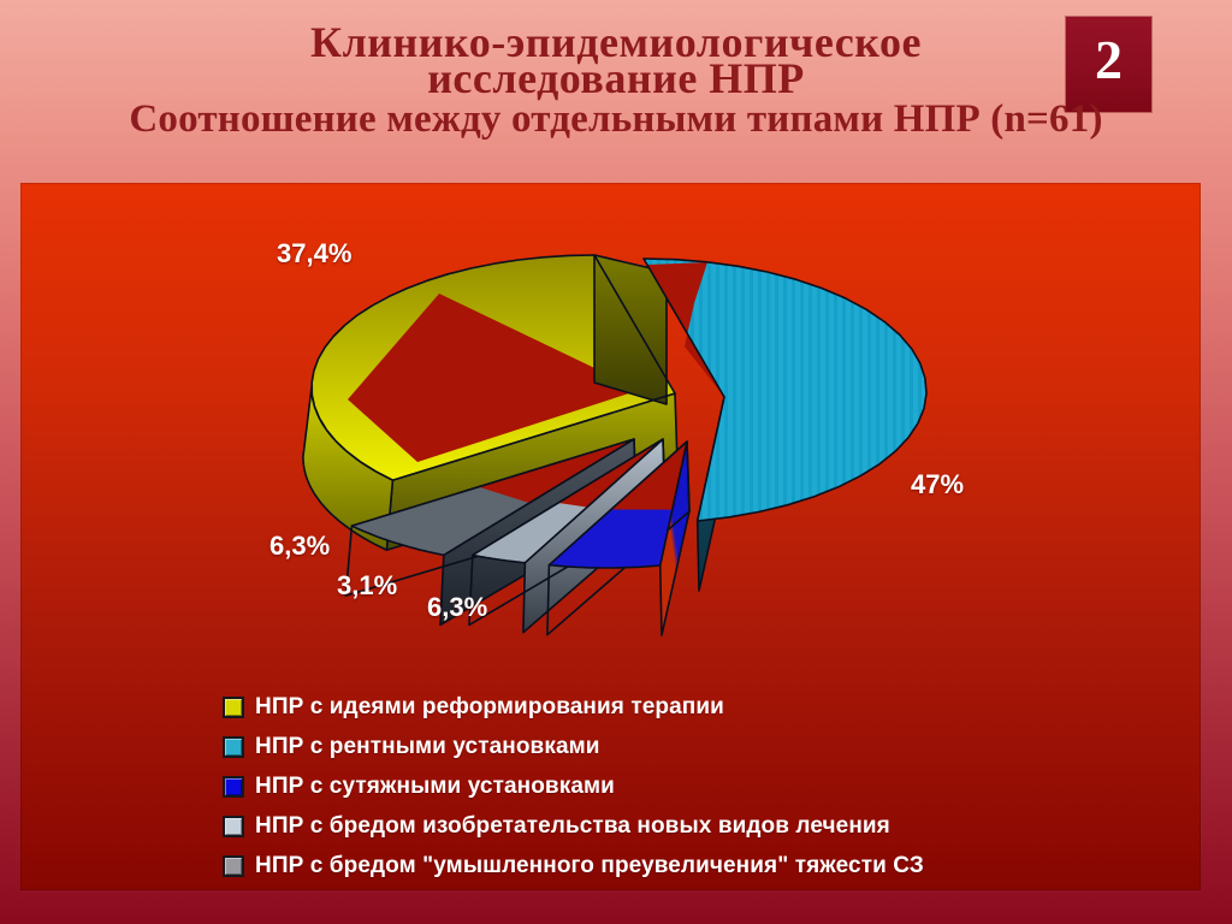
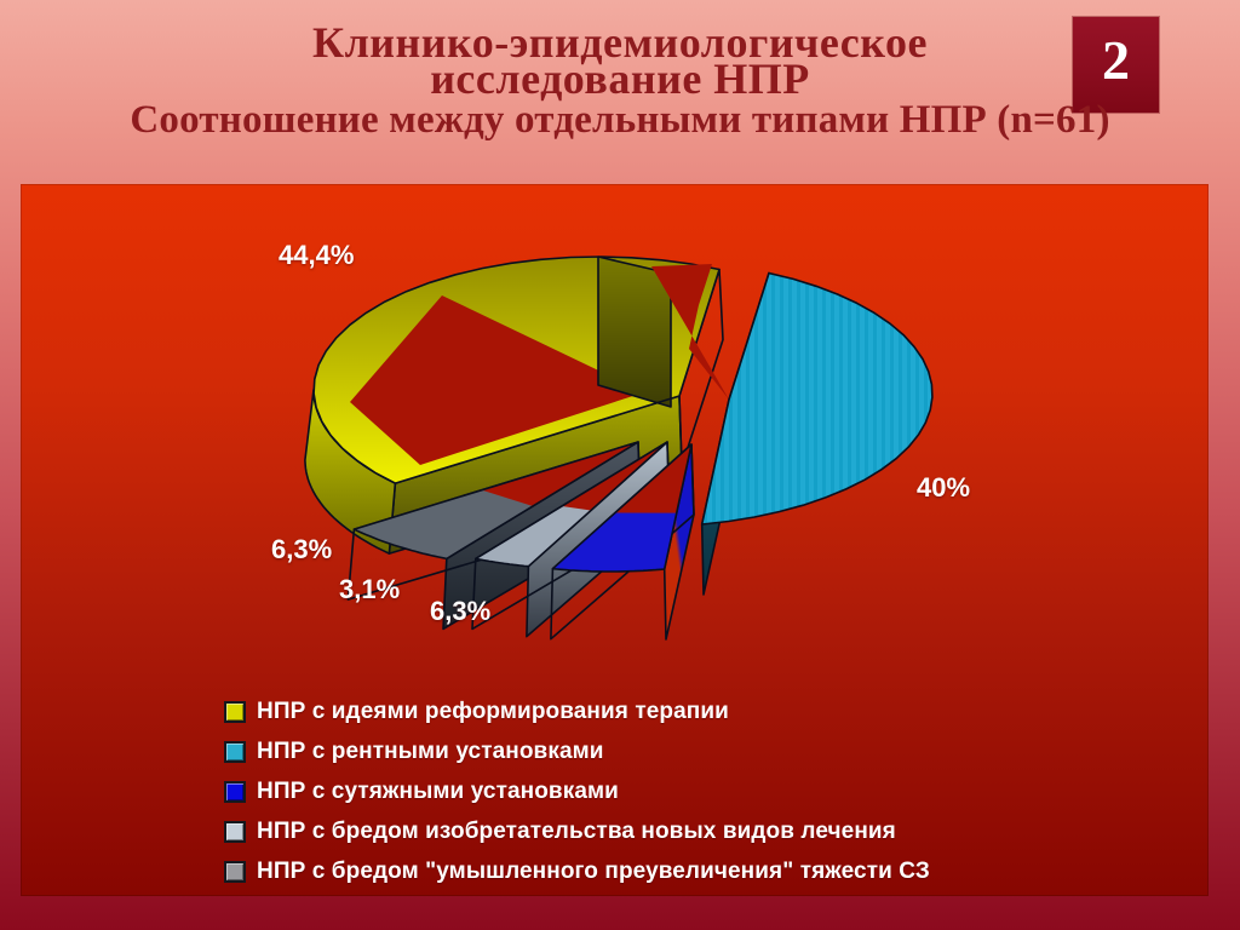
НПР с идеями реформирования терапии: 37,4% -> 44,4%
НПР с рентными установками: 47% -> 40%
